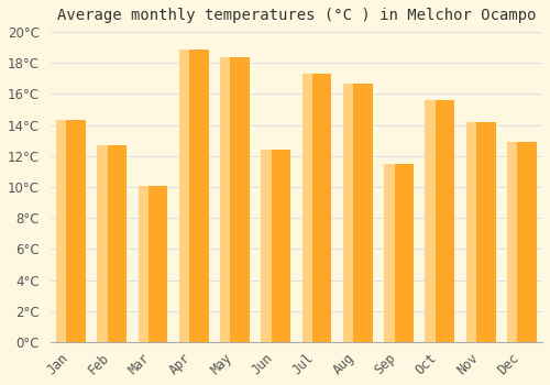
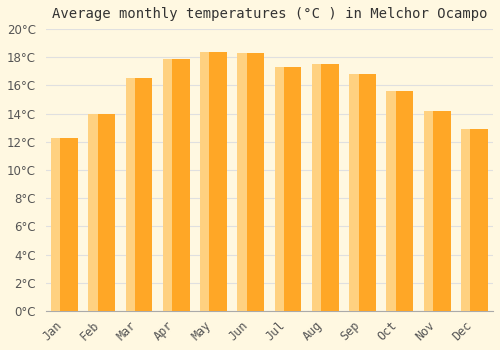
Jan: 14.3°C -> 12.3°C
Feb: 12.7°C -> 14.0°C
Mar: 10.1°C -> 16.5°C
Apr: 18.9°C -> 17.9°C
Jun: 12.4°C -> 18.3°C
Aug: 16.7°C -> 17.5°C
Sep: 11.5°C -> 16.8°C
